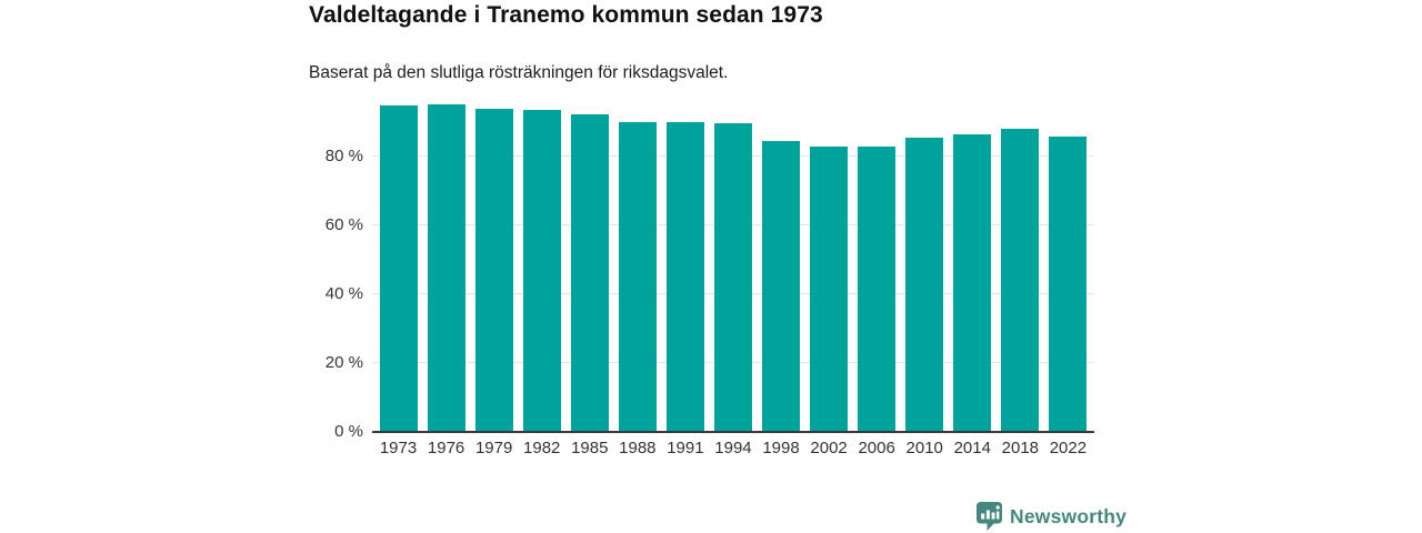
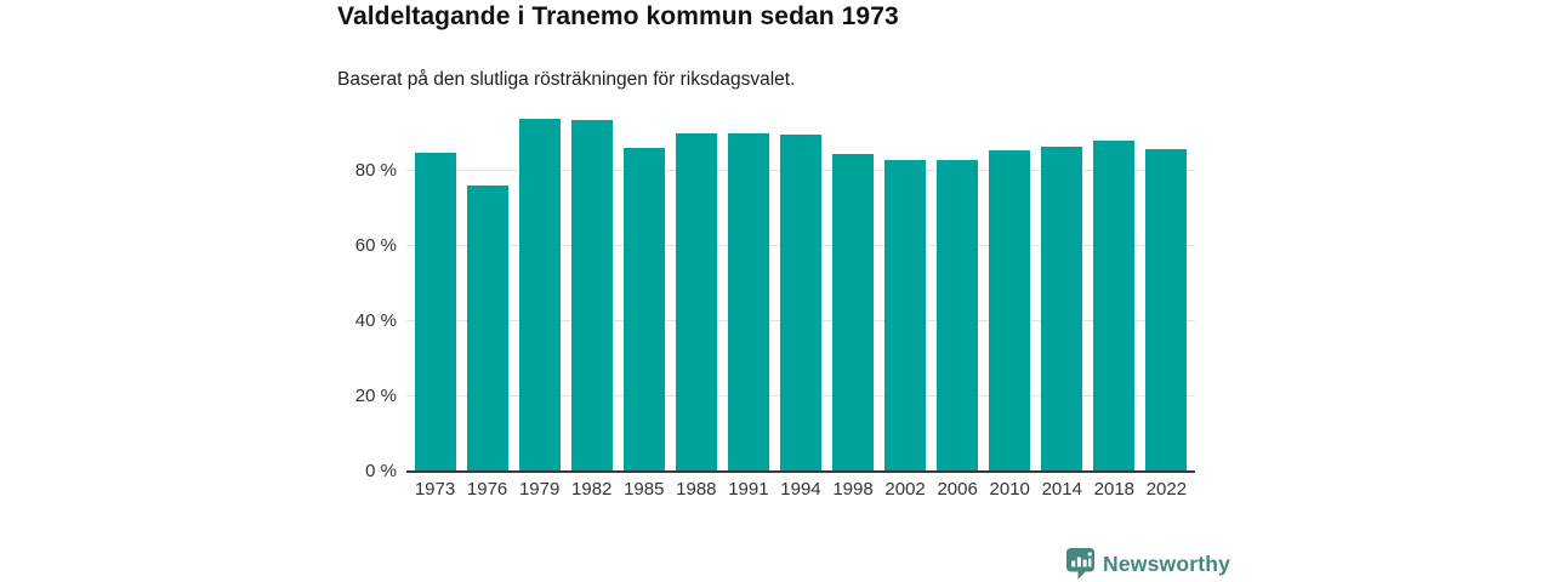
1973: 95% -> 85%
1976: 95% -> 76%
1985: 92% -> 86%
